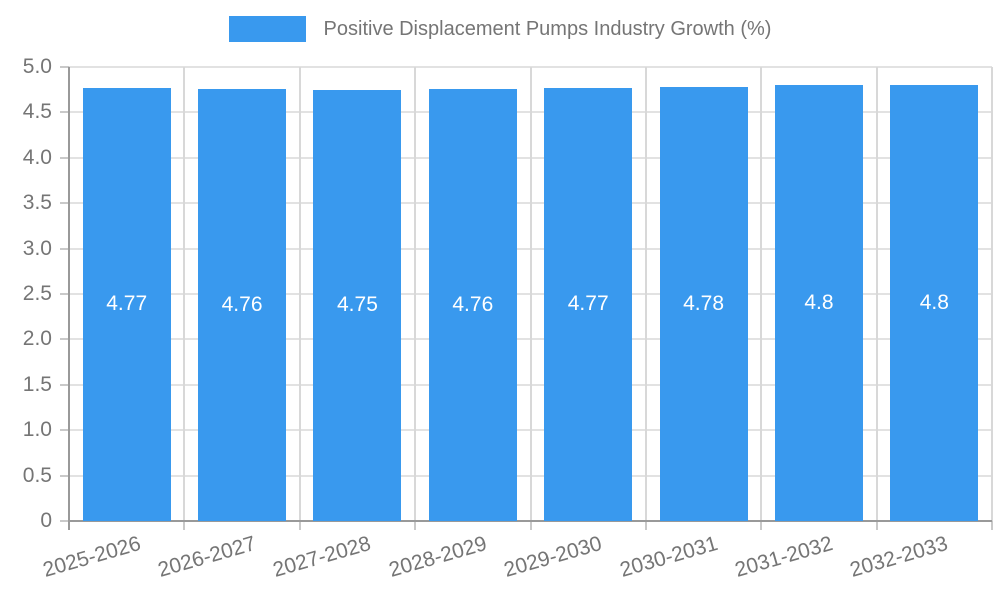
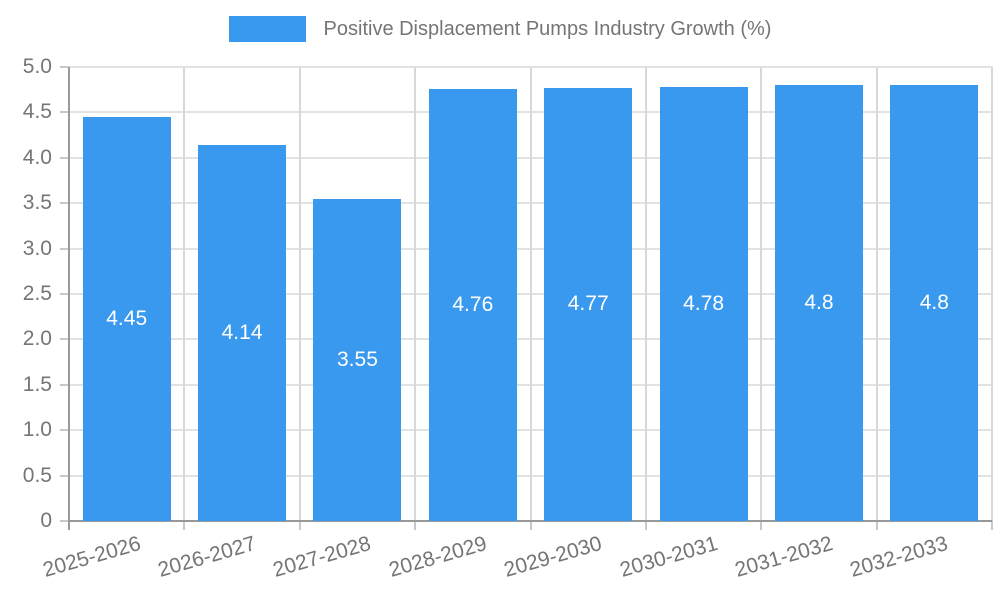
2025-2026: 4.77 -> 4.45
2026-2027: 4.76 -> 4.14
2027-2028: 4.75 -> 3.55
